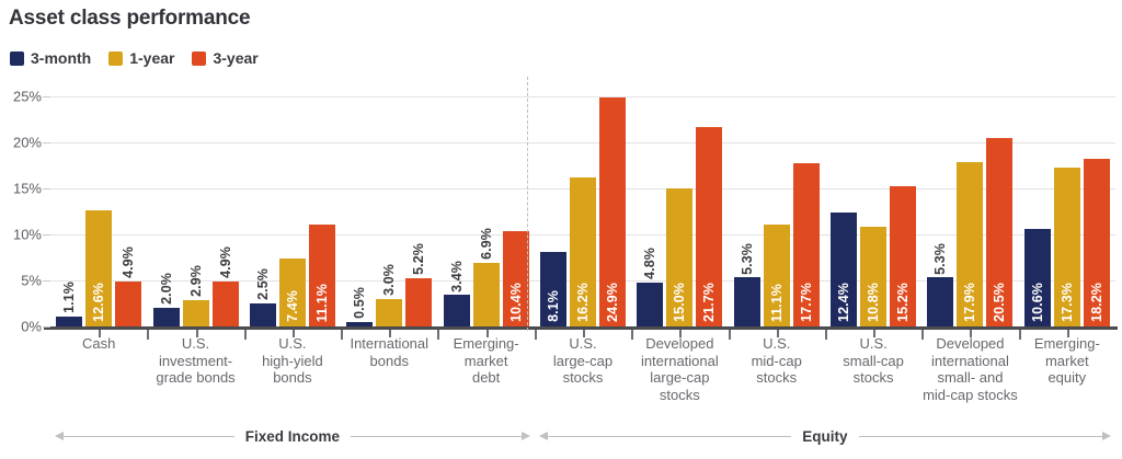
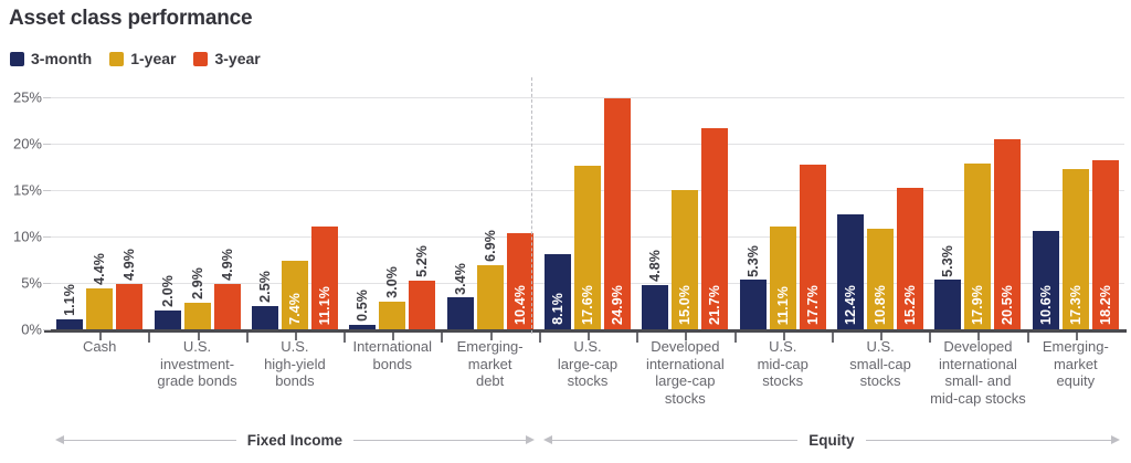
1-year/Cash: 12.6% -> 4.4%
1-year/U.S. large-cap stocks: 16.2% -> 17.6%
